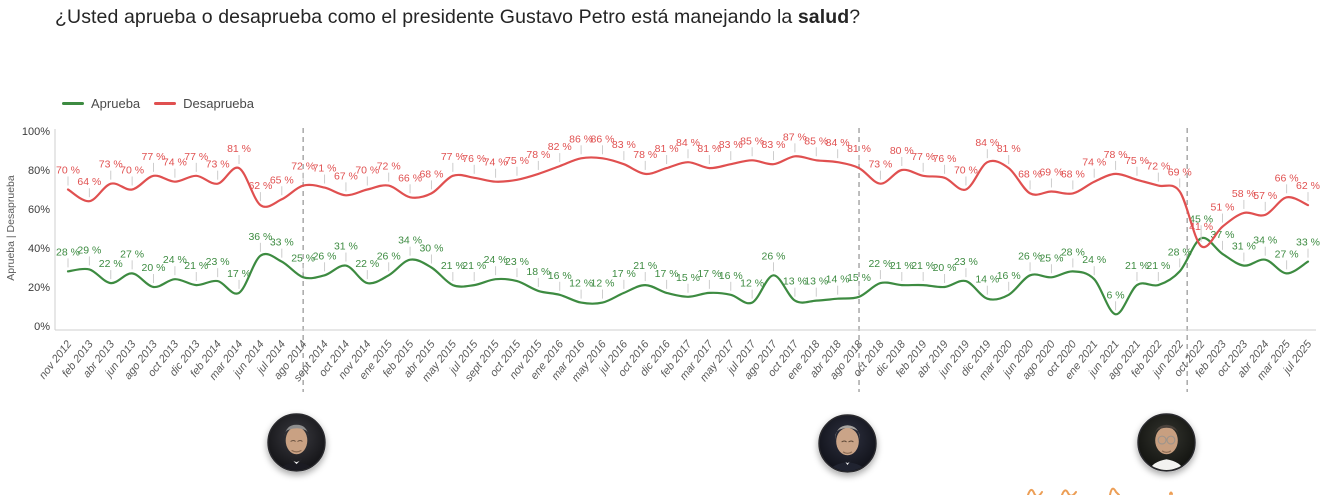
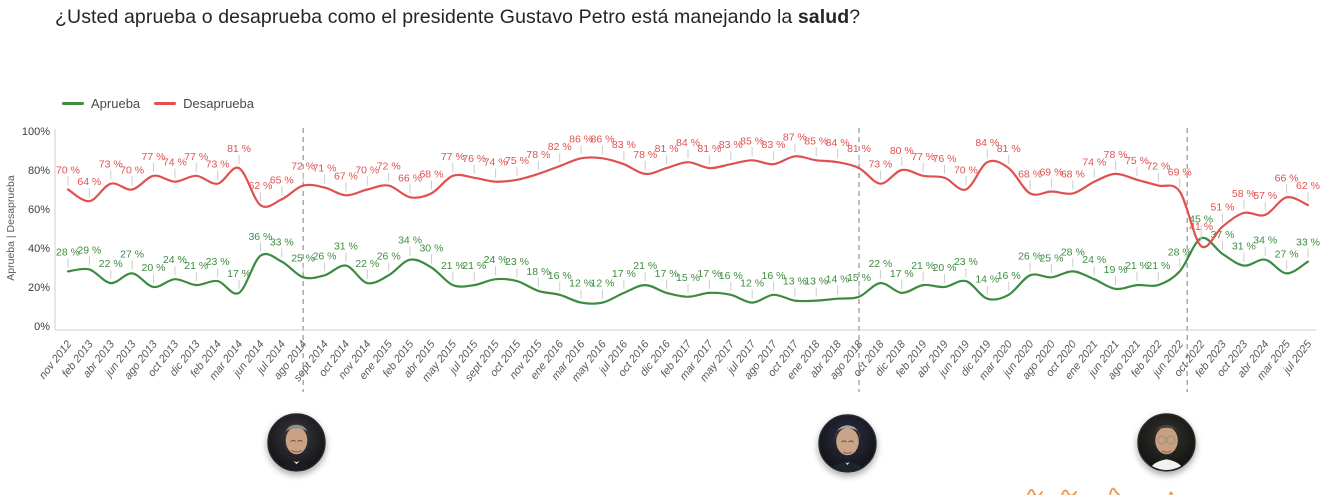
Aprueba/ago 2017: 26 -> 16
Aprueba/dic 2018: 21 -> 17
Aprueba/jun 2021: 6 -> 19
